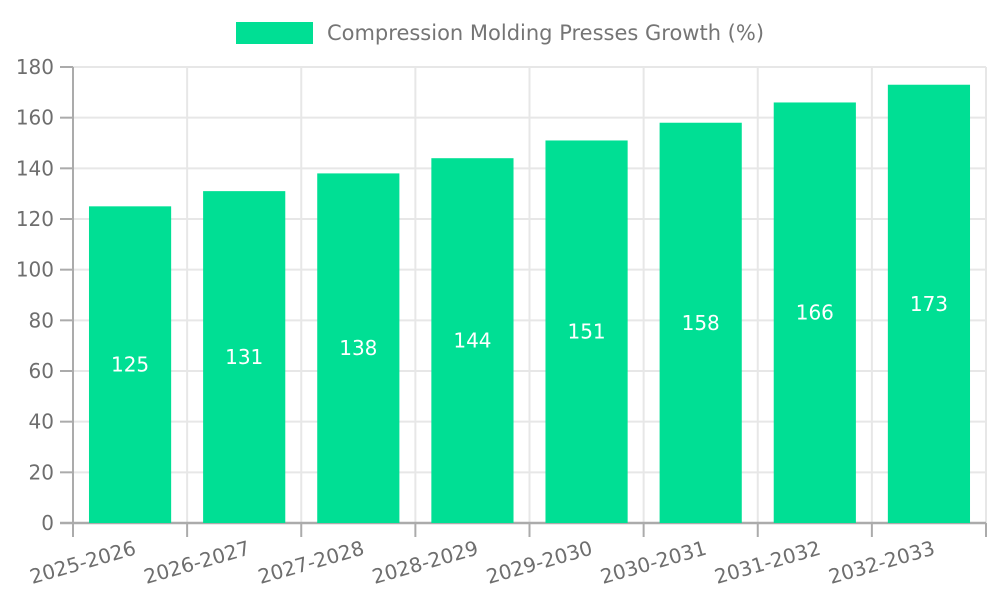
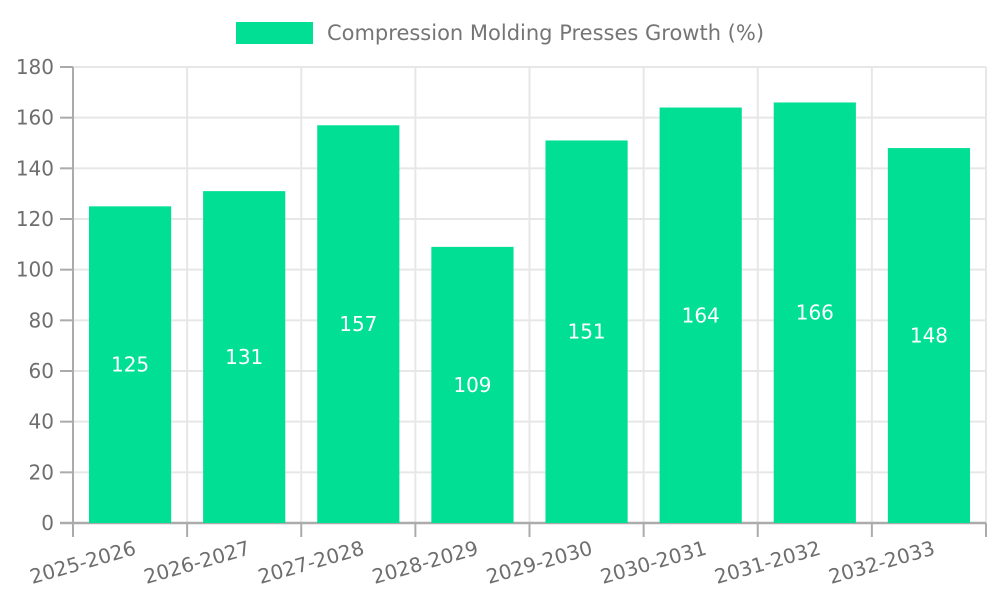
2027-2028: 138 -> 157
2028-2029: 144 -> 109
2030-2031: 158 -> 164
2032-2033: 173 -> 148
